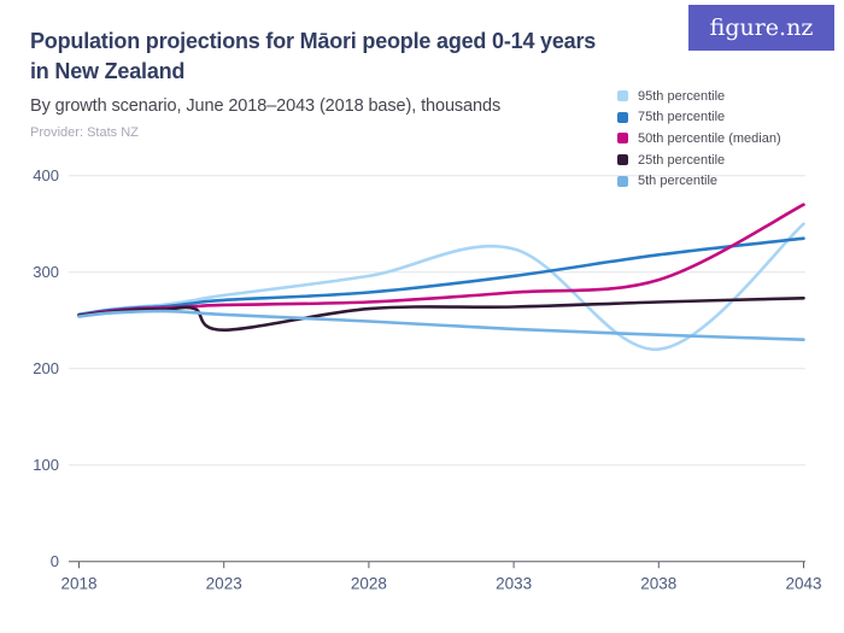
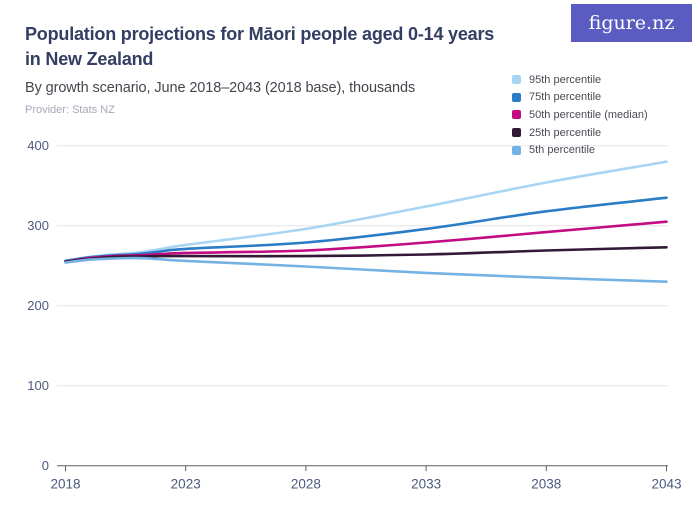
25th percentile/2023: 240 -> 260
95th percentile/2038: 220 -> 350
95th percentile/2043: 350 -> 380
50th percentile (median)/2043: 370 -> 300
